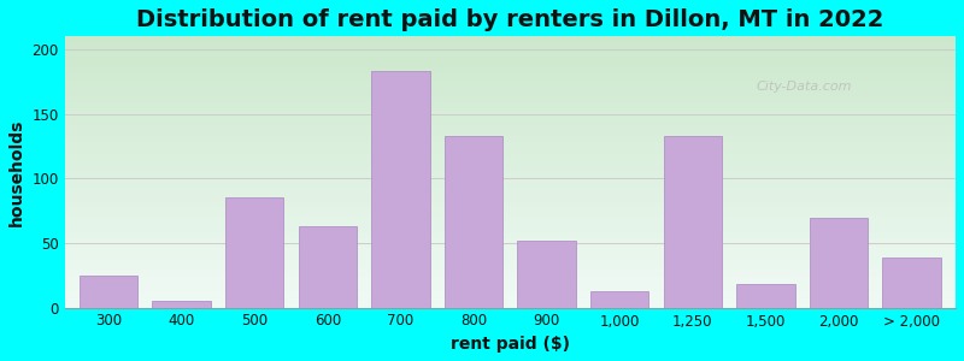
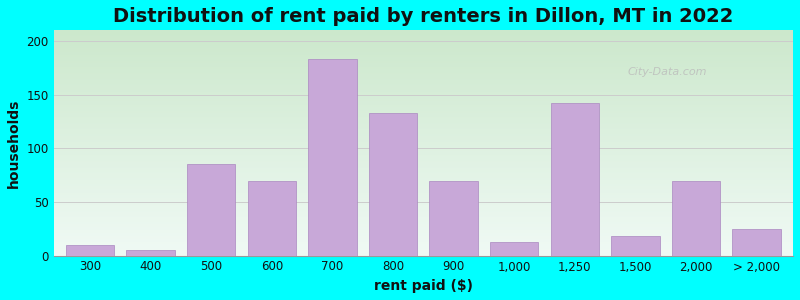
300: 25 -> 10
600: 63 -> 70
900: 52 -> 70
1,250: 133 -> 142
> 2,000: 39 -> 25
